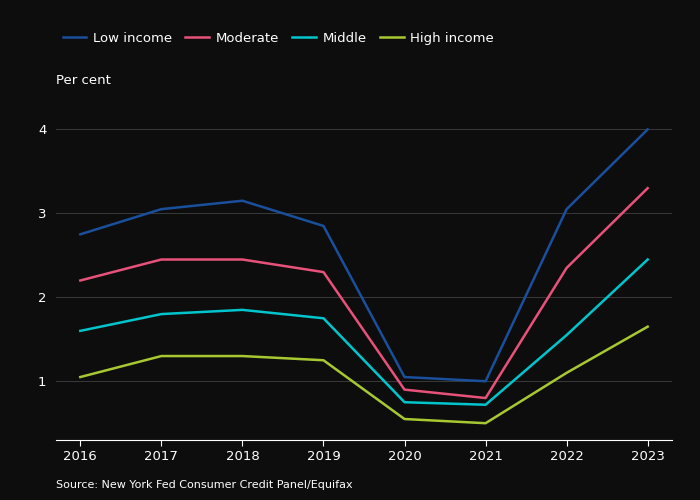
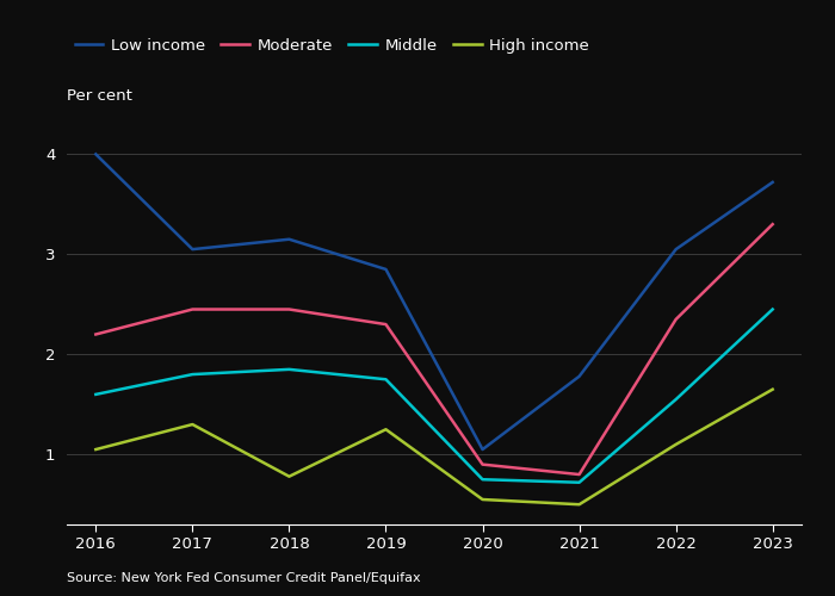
Low income/2016: 2.75 -> 4.00
High income/2018: 1.30 -> 0.78
Low income/2021: 1.00 -> 1.78
Low income/2023: 4.00 -> 3.72
